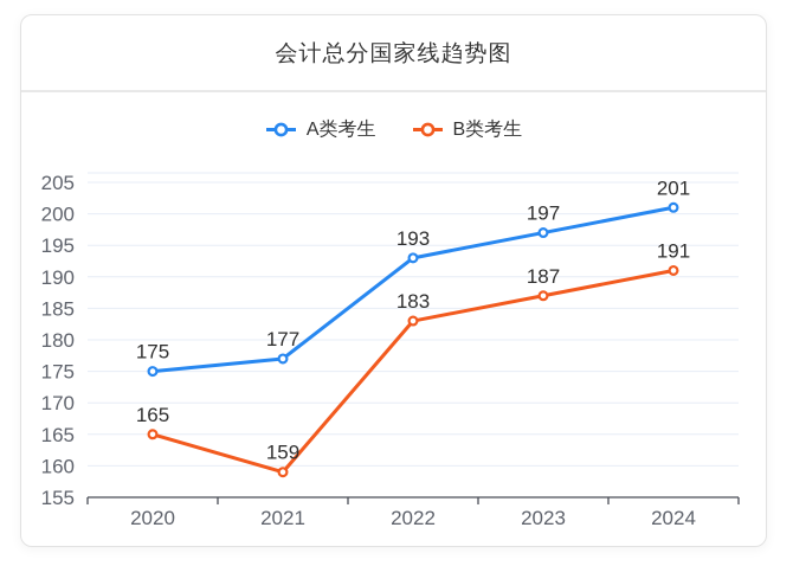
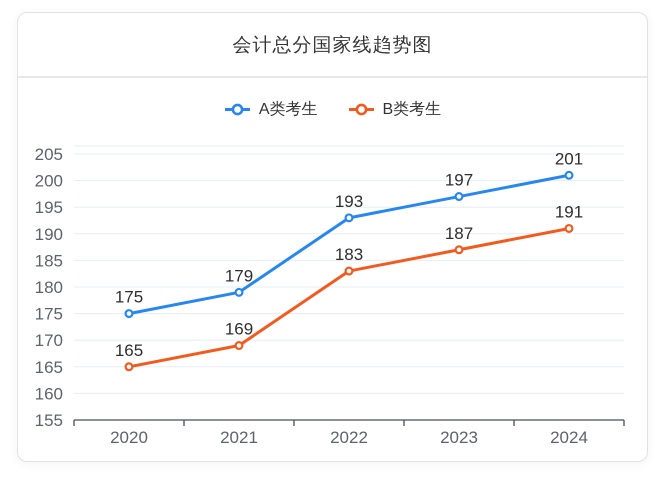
A类考生/2021: 177 -> 179
B类考生/2021: 159 -> 169
